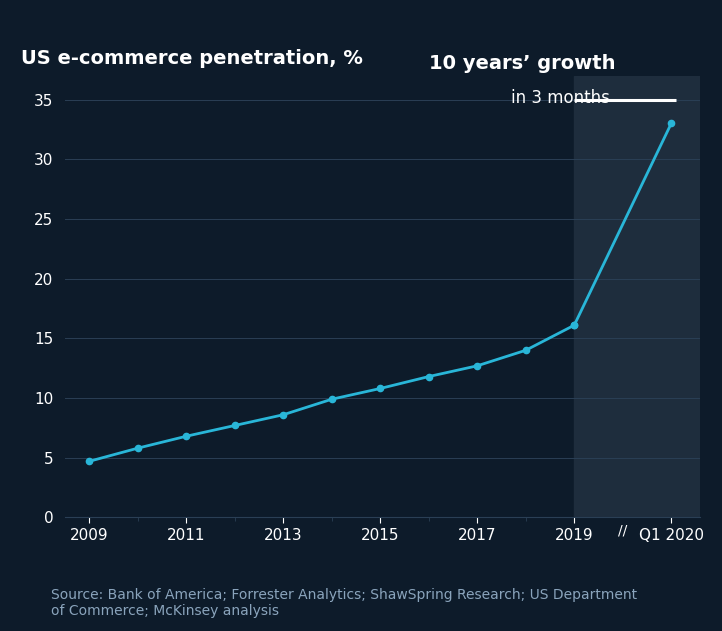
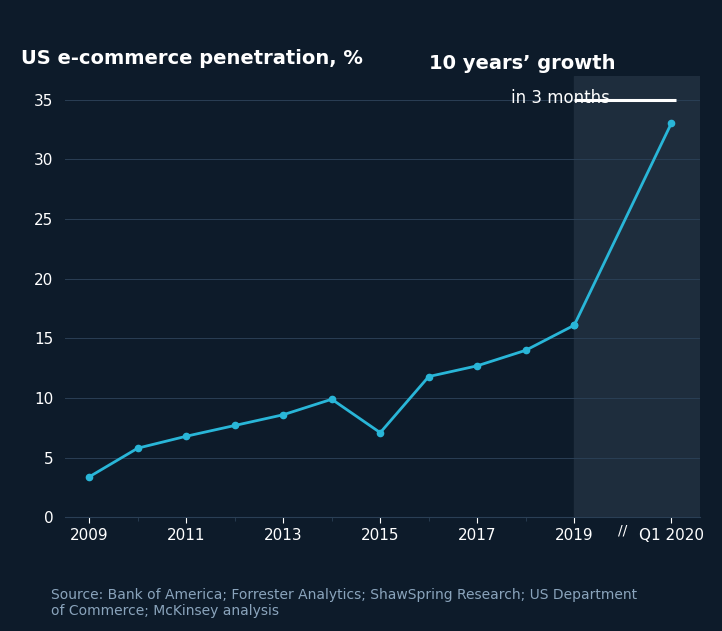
2009: 4.7 -> 3.4
2015: 10.8 -> 7.1
